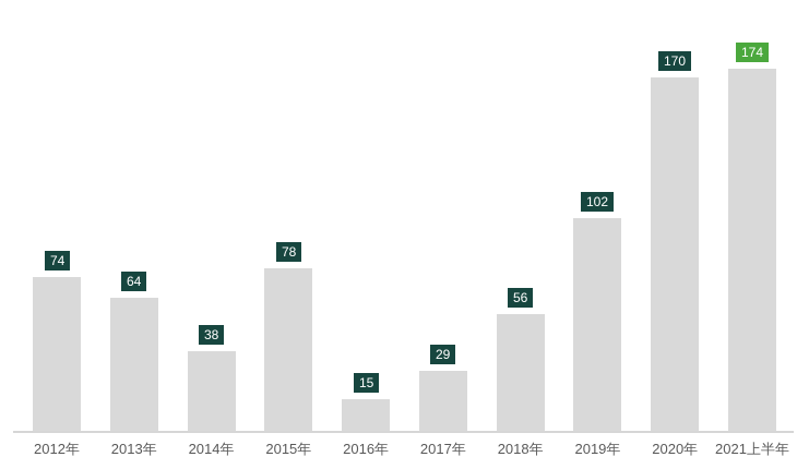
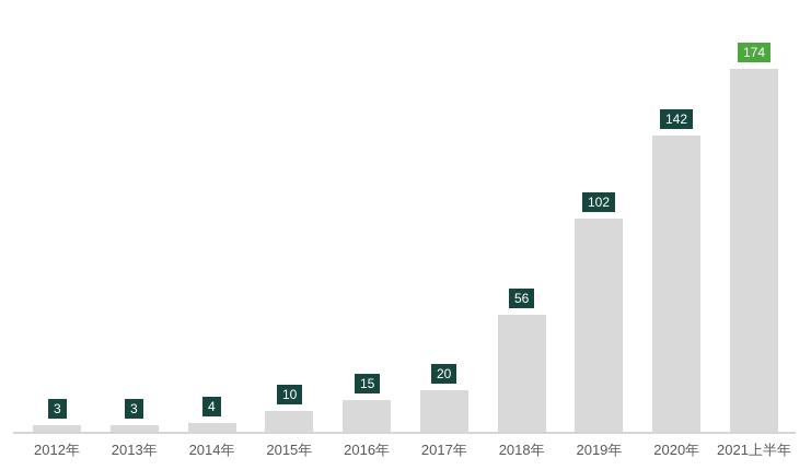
2012年: 74 -> 3
2013年: 64 -> 3
2014年: 38 -> 4
2015年: 78 -> 10
2017年: 29 -> 20
2020年: 170 -> 142
